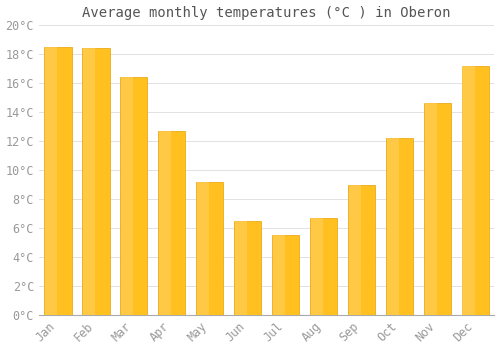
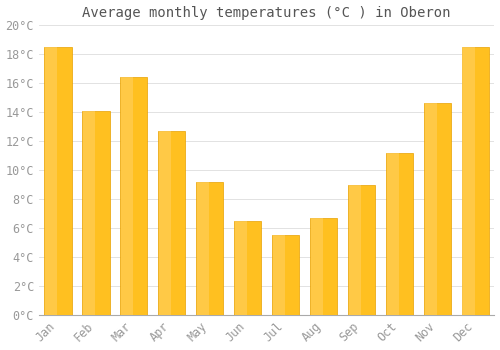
Feb: 18.4°C -> 14.1°C
Oct: 12.2°C -> 11.2°C
Dec: 17.2°C -> 18.5°C
